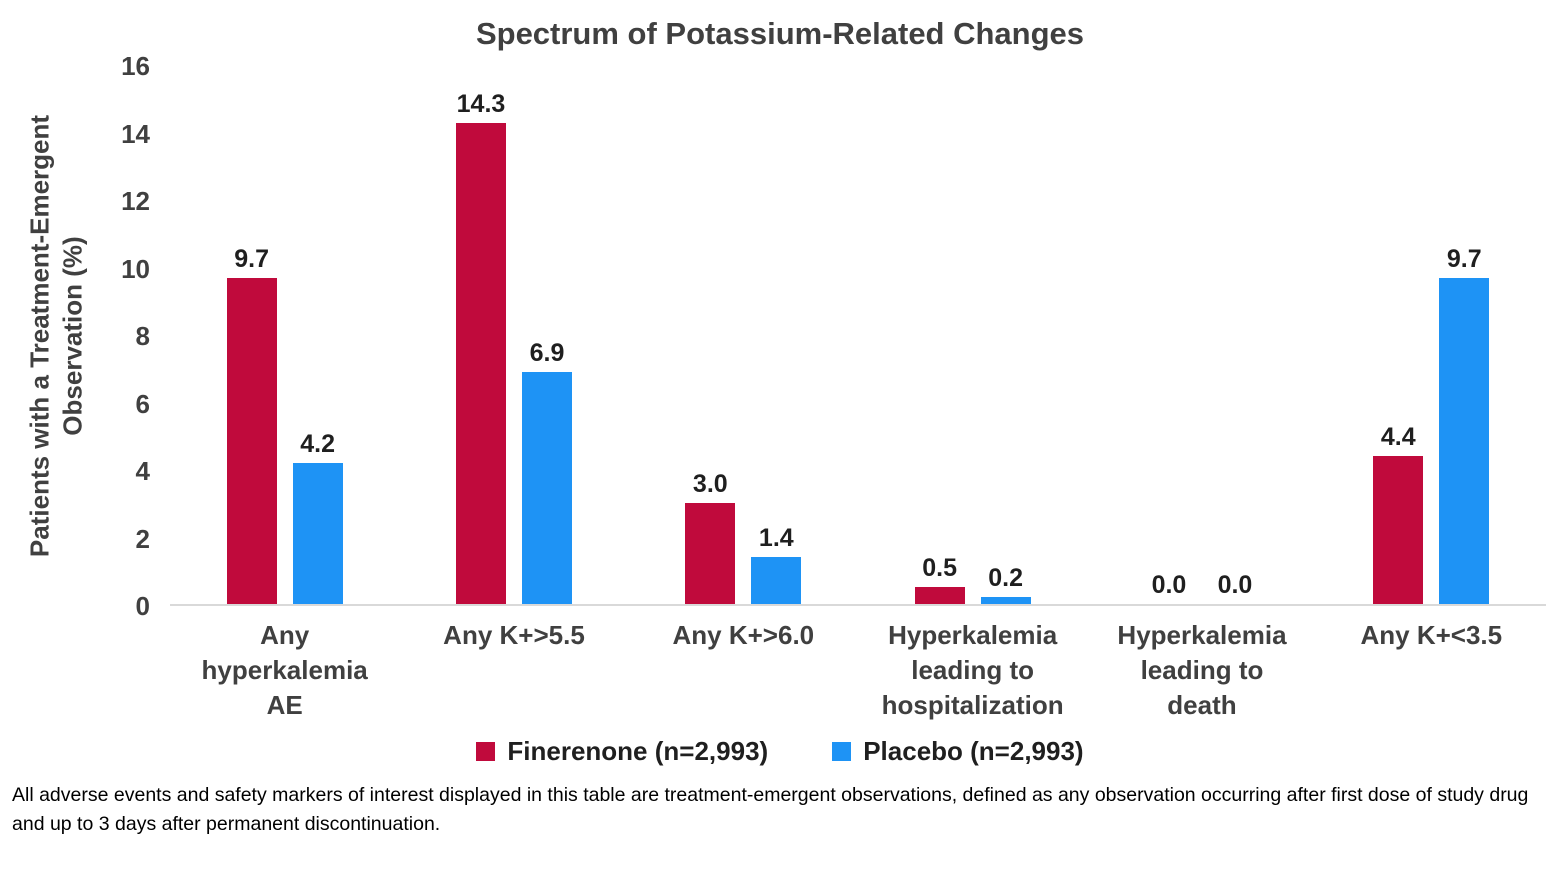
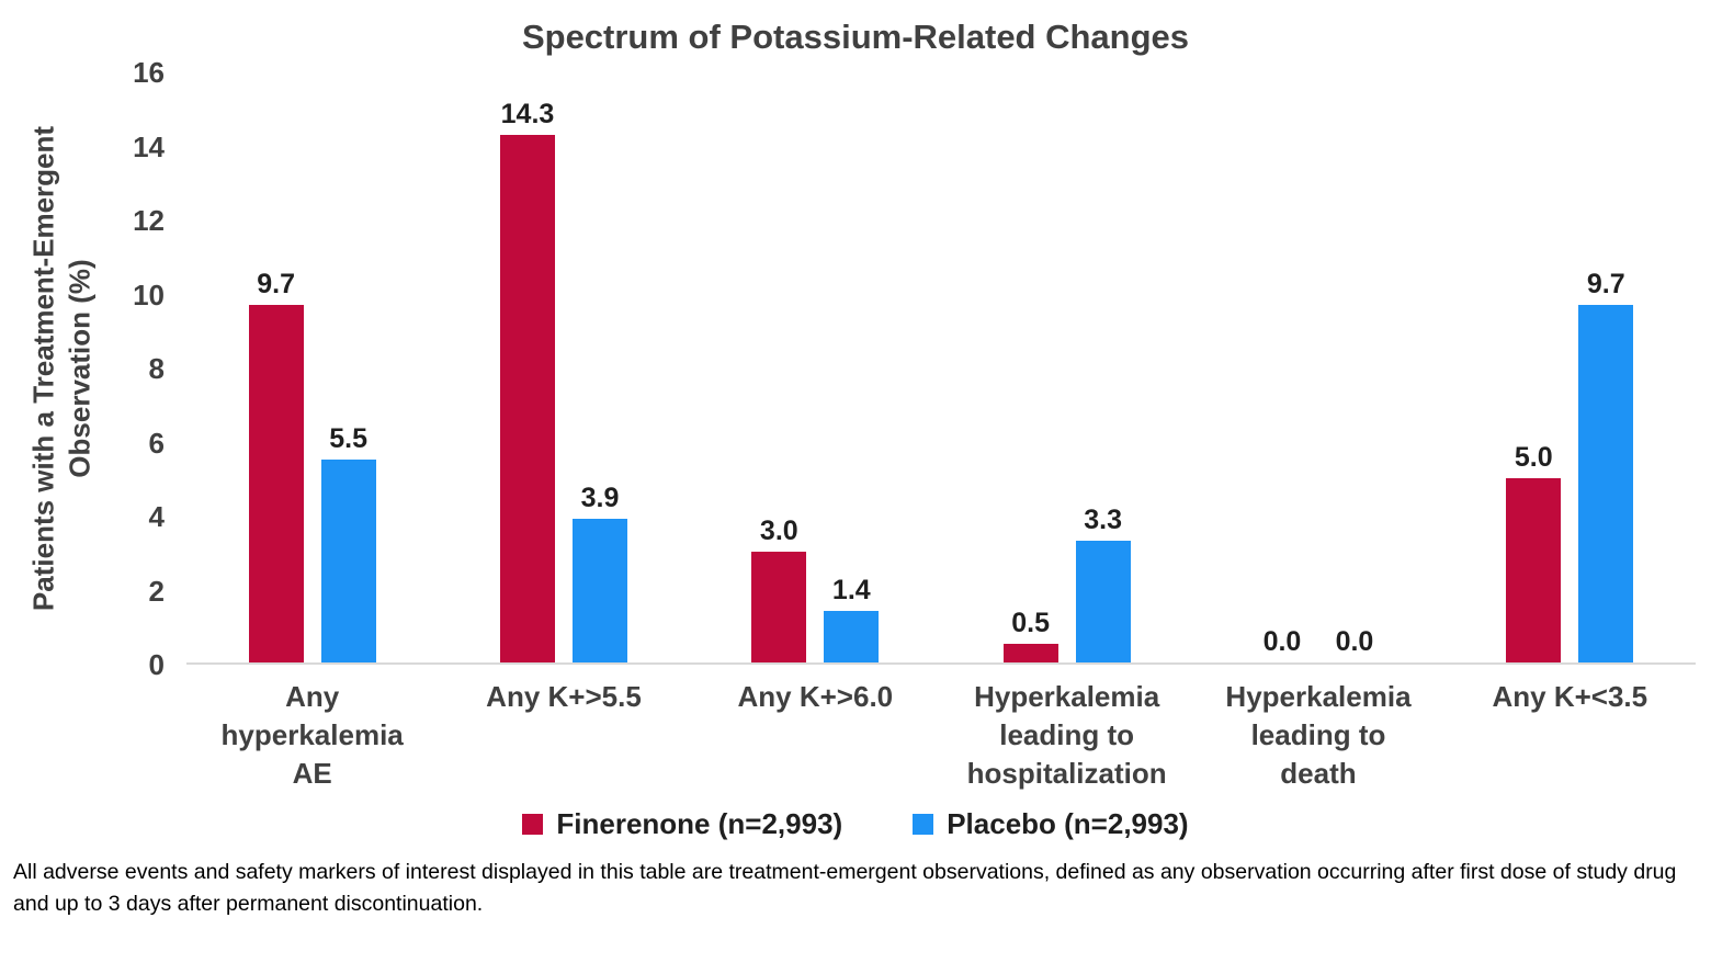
Placebo (n=2,993)/Any hyperkalemia AE: 4.2 -> 5.5
Placebo (n=2,993)/Any K+>5.5: 6.9 -> 3.9
Placebo (n=2,993)/Hyperkalemia leading to hospitalization: 0.2 -> 3.3
Finerenone (n=2,993)/Any K+<3.5: 4.4 -> 5.0
